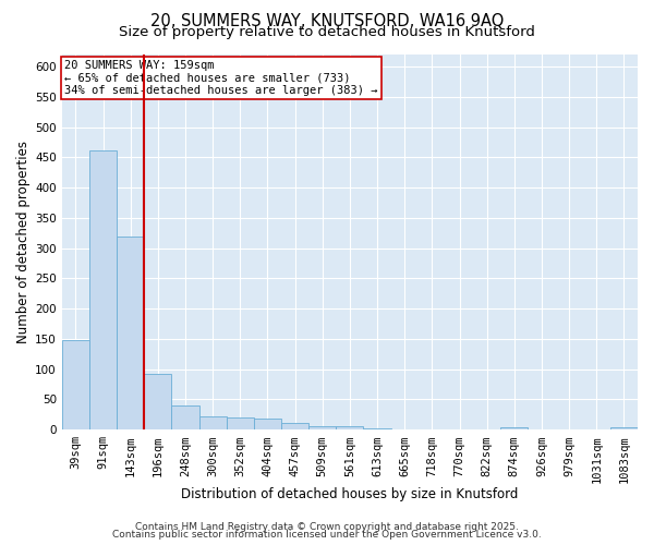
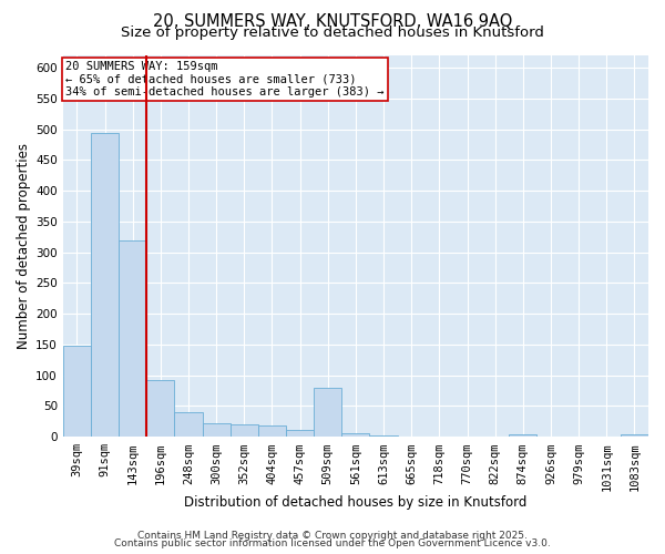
91sqm: 462 -> 494
509sqm: 5 -> 80
